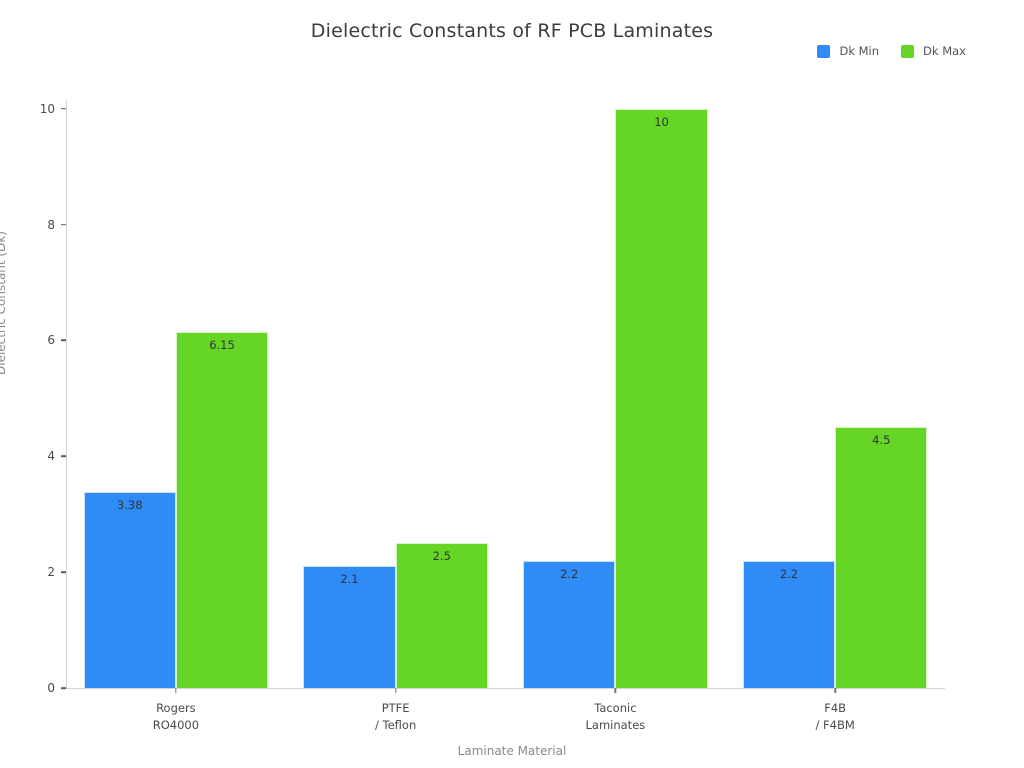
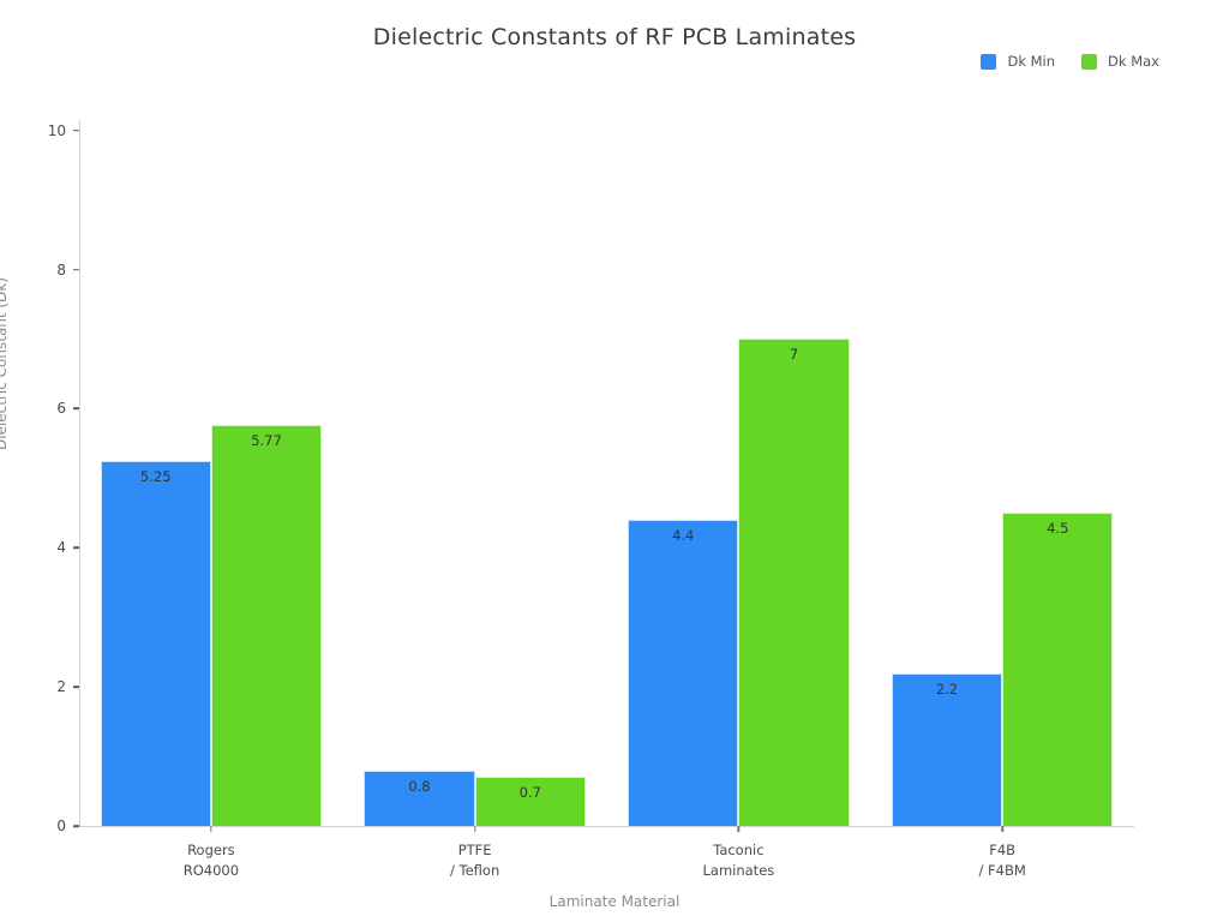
Dk Min/Rogers RO4000: 3.38 -> 5.25
Dk Max/Rogers RO4000: 6.15 -> 5.77
Dk Min/PTFE / Teflon: 2.1 -> 0.8
Dk Max/PTFE / Teflon: 2.5 -> 0.7
Dk Min/Taconic Laminates: 2.2 -> 4.4
Dk Max/Taconic Laminates: 10 -> 7
